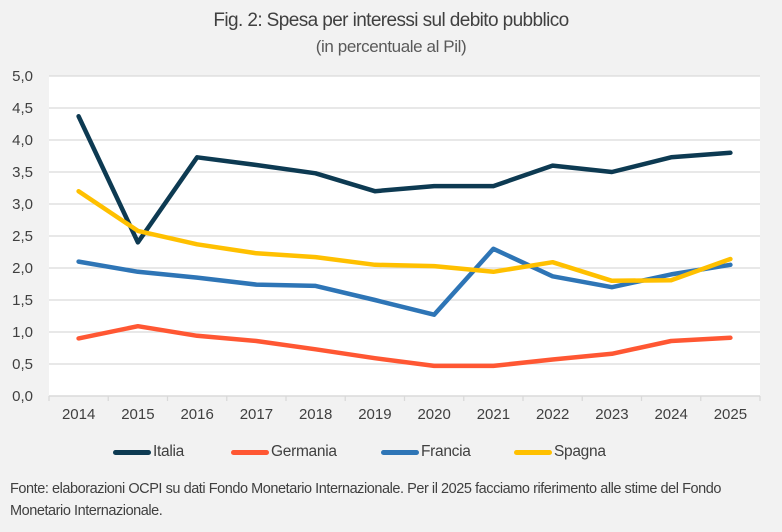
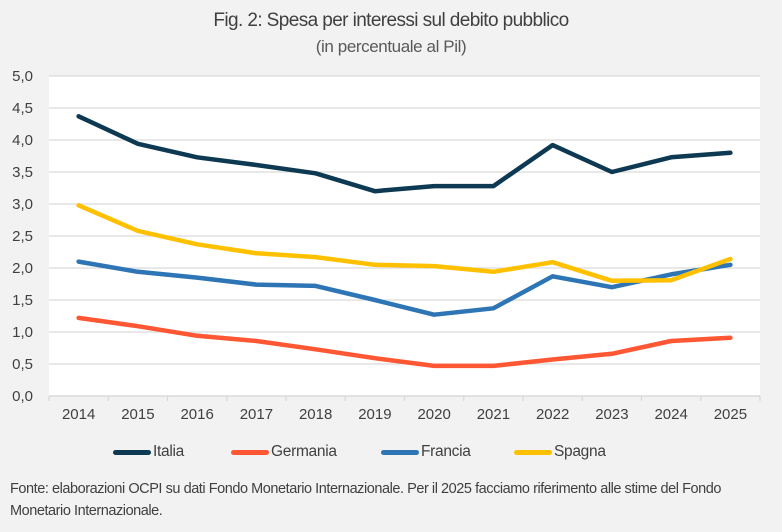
Germania/2014: 0,9 -> 1,2
Spagna/2014: 3,2 -> 3,0
Italia/2015: 2,4 -> 3,9
Francia/2021: 2,3 -> 1,4
Italia/2022: 3,6 -> 3,9
